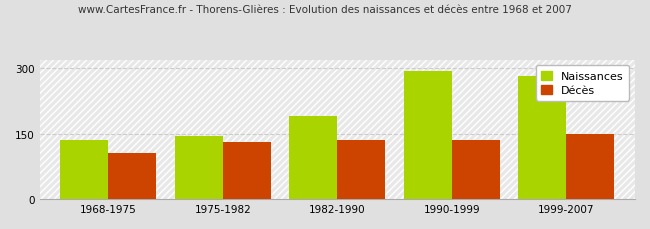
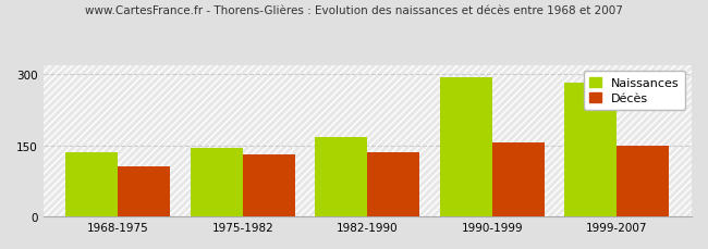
Naissances/1982-1990: 190 -> 168
Décès/1990-1999: 135 -> 157
